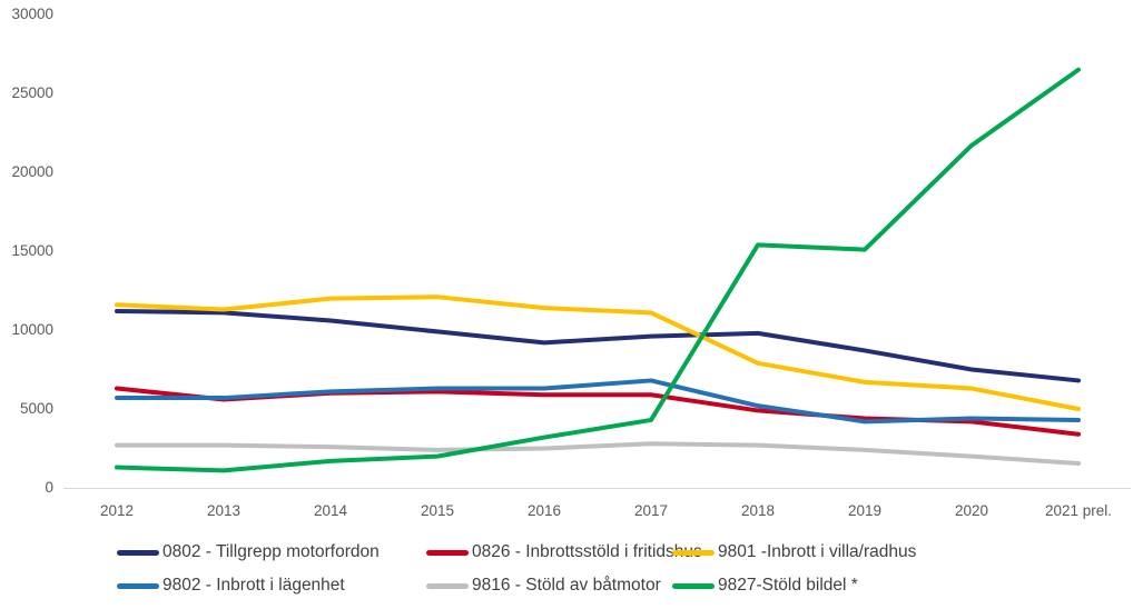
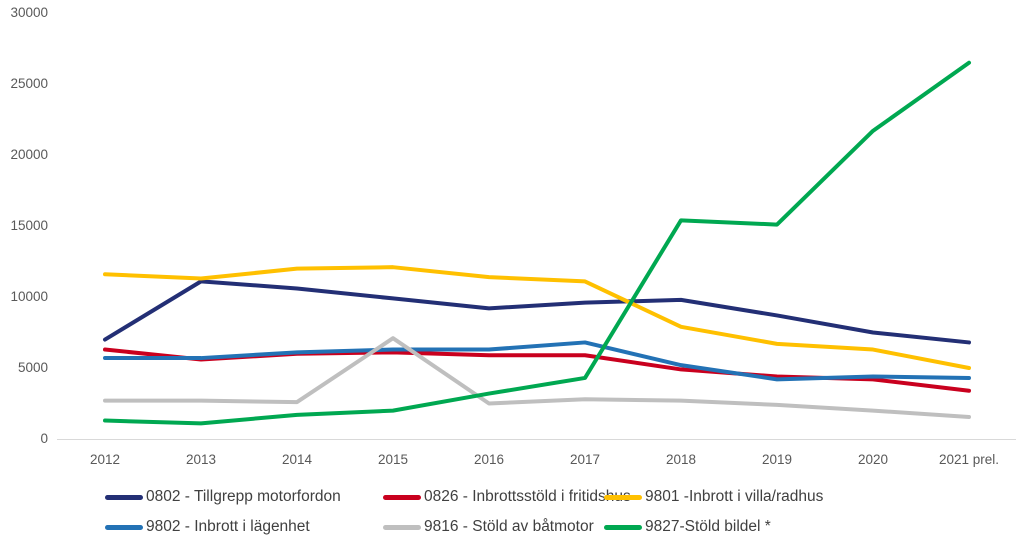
0802 - Tillgrepp motorfordon/2012: 11200 -> 7000
9816 - Stöld av båtmotor/2015: 2400 -> 7100
